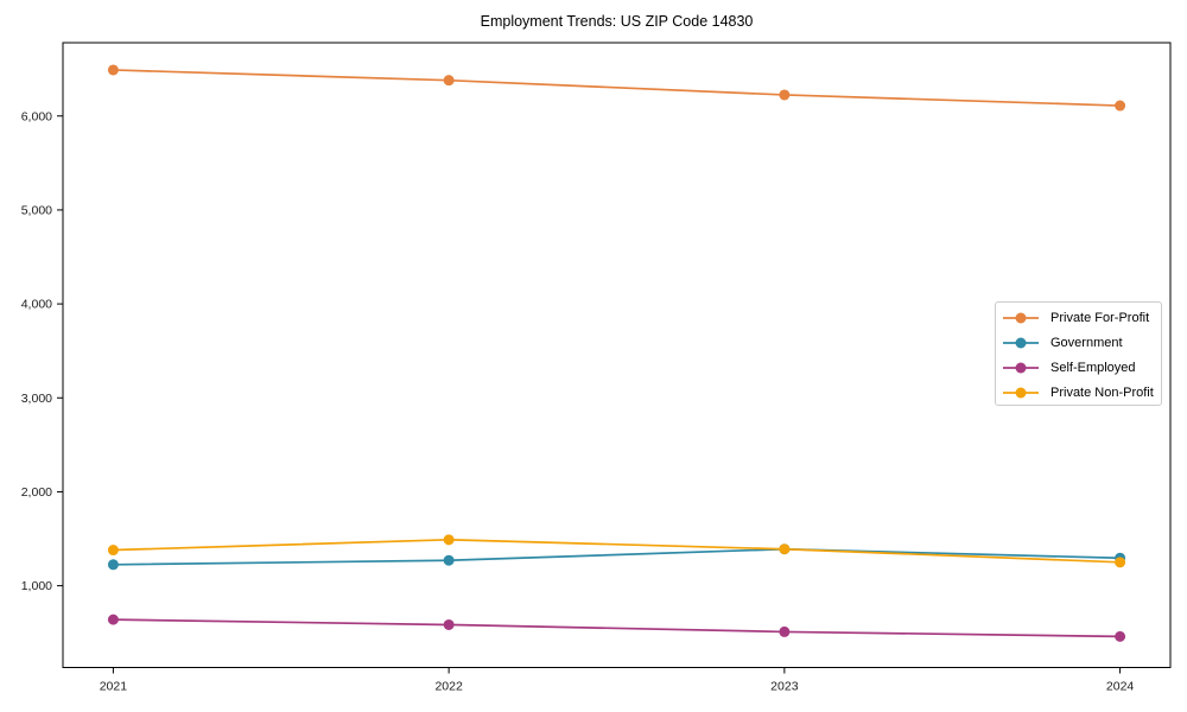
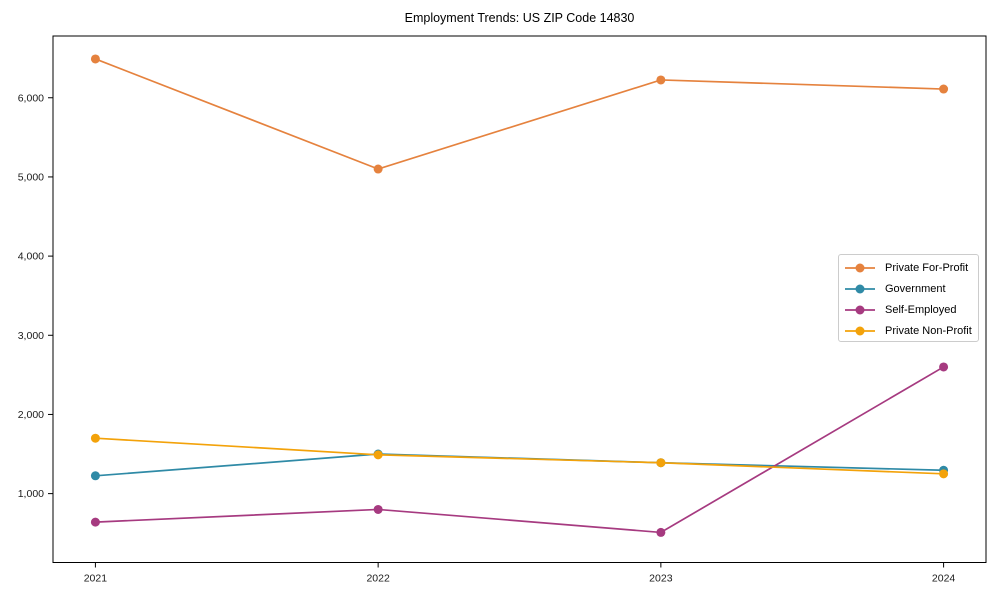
Private Non-Profit/2021: 1400 -> 1700
Private For-Profit/2022: 6400 -> 5100
Government/2022: 1300 -> 1500
Self-Employed/2022: 600 -> 800
Self-Employed/2024: 500 -> 2600
